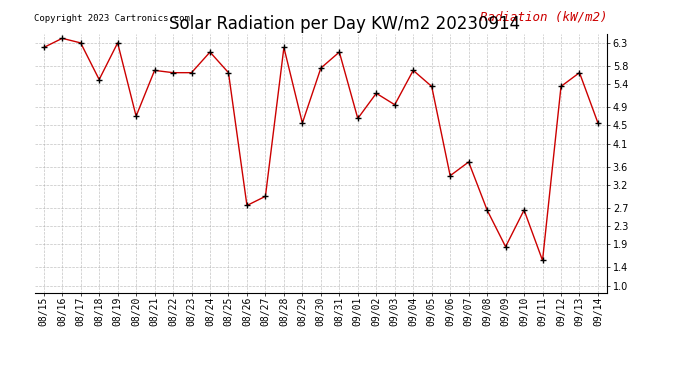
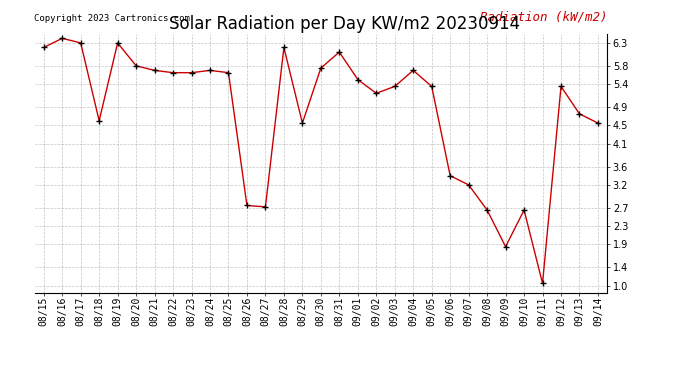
08/18: 5.50 -> 4.60
08/20: 4.70 -> 5.80
08/24: 6.10 -> 5.70
08/27: 2.95 -> 2.72
09/01: 4.65 -> 5.50
09/03: 4.95 -> 5.35
09/07: 3.70 -> 3.20
09/11: 1.55 -> 1.05
09/13: 5.65 -> 4.75
